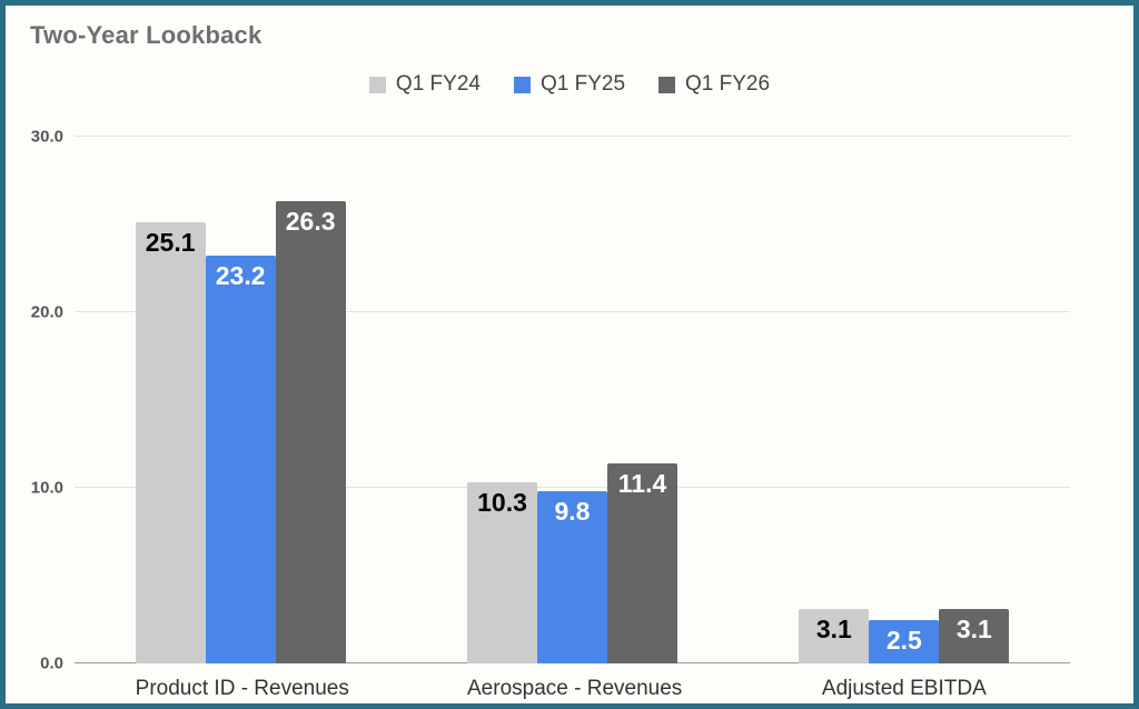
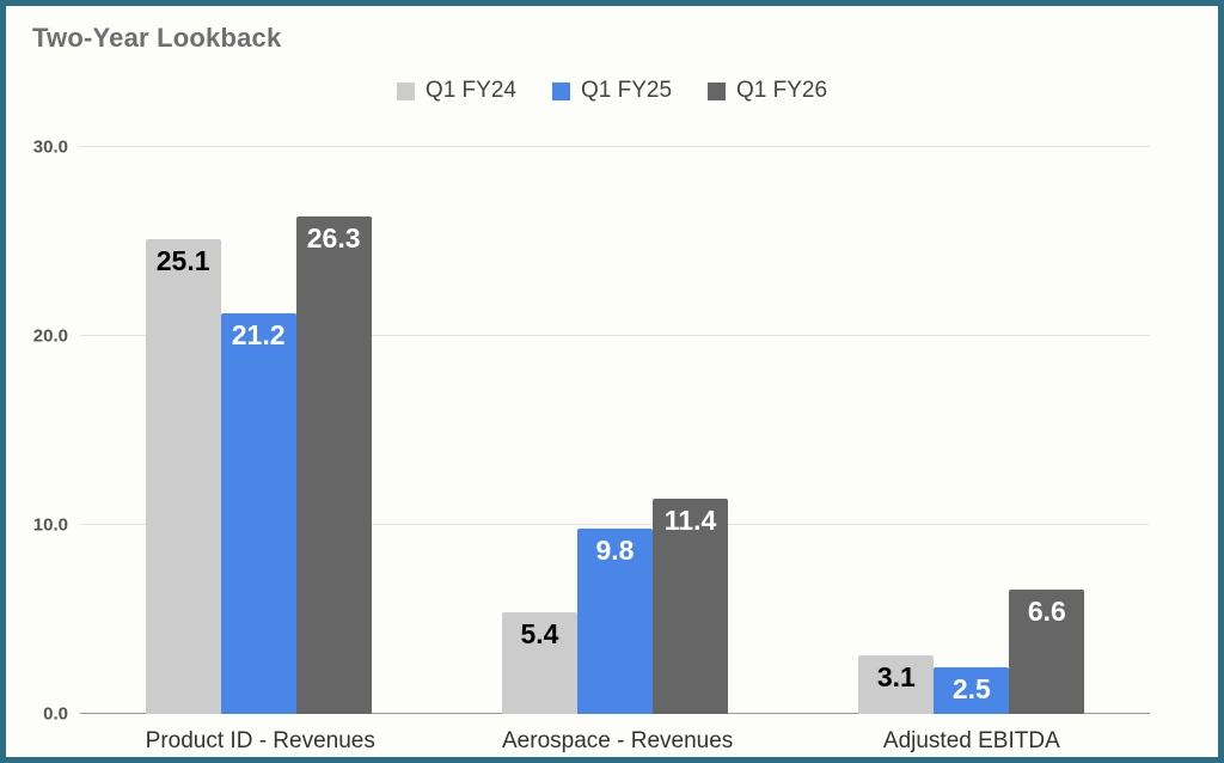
Q1 FY25/Product ID - Revenues: 23.2 -> 21.2
Q1 FY24/Aerospace - Revenues: 10.3 -> 5.4
Q1 FY26/Adjusted EBITDA: 3.1 -> 6.6
